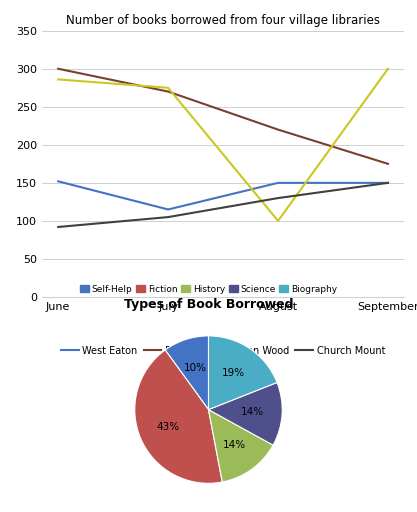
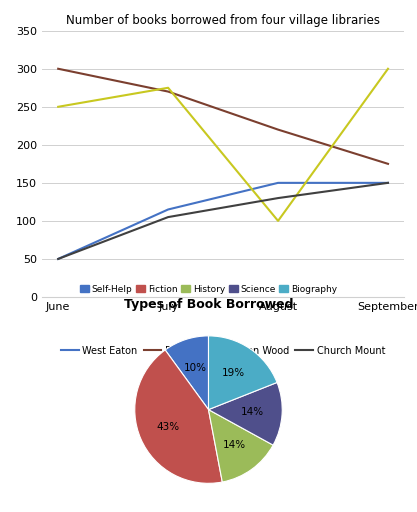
West Eaton/June: 152 -> 50
Sutton Wood/June: 286 -> 250
Church Mount/June: 92 -> 50
